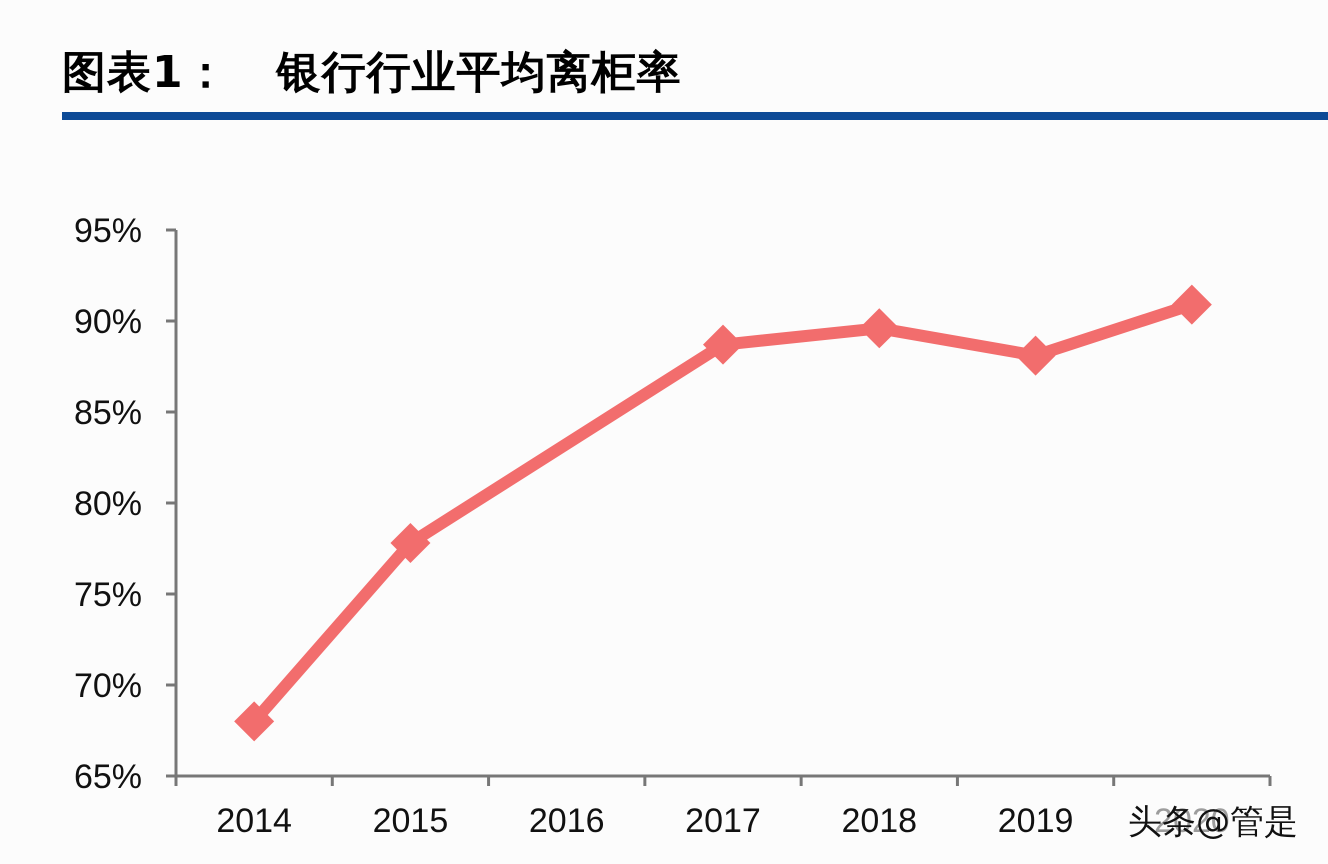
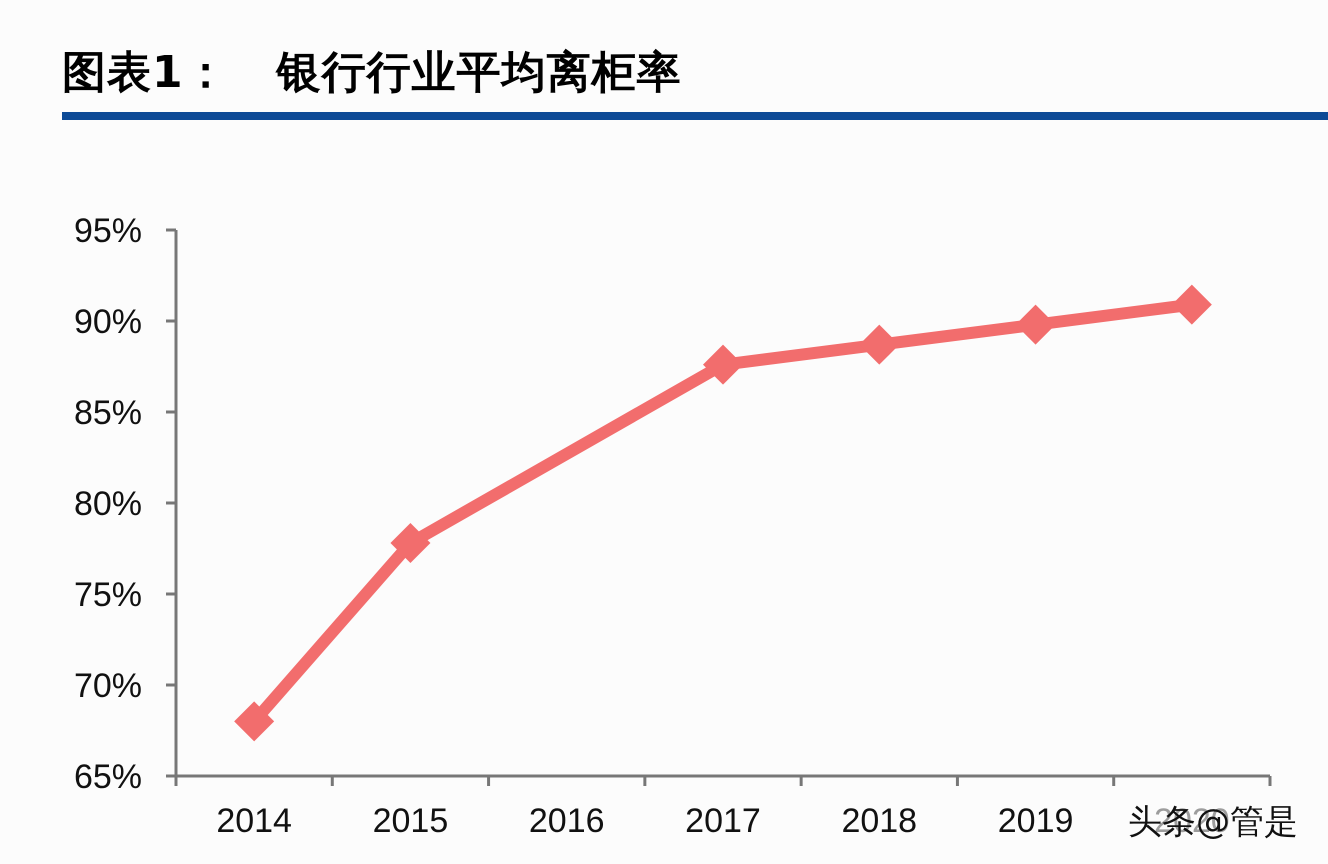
2017: 88.7% -> 87.6%
2018: 89.6% -> 88.7%
2019: 88.1% -> 89.8%
